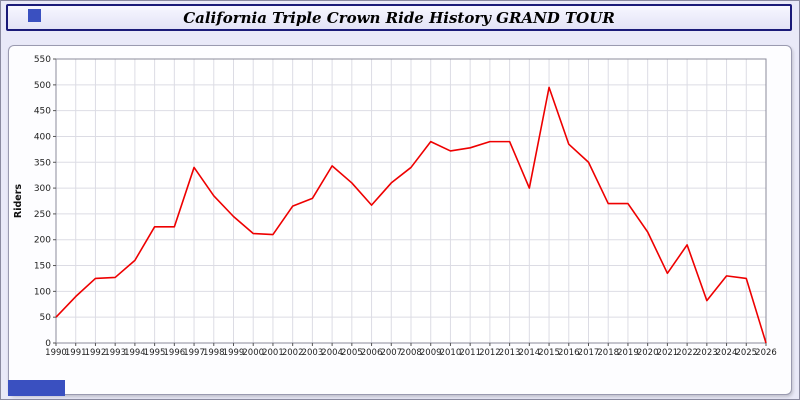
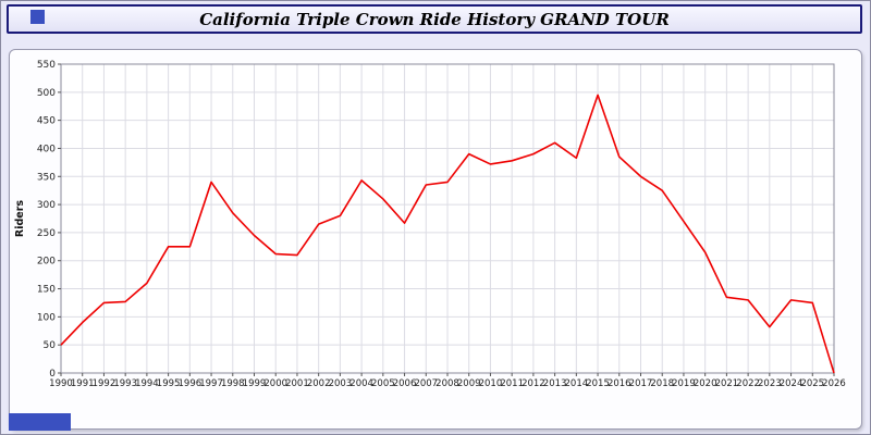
2007: 310 -> 340
2013: 390 -> 410
2014: 300 -> 380
2018: 270 -> 320
2022: 190 -> 130
